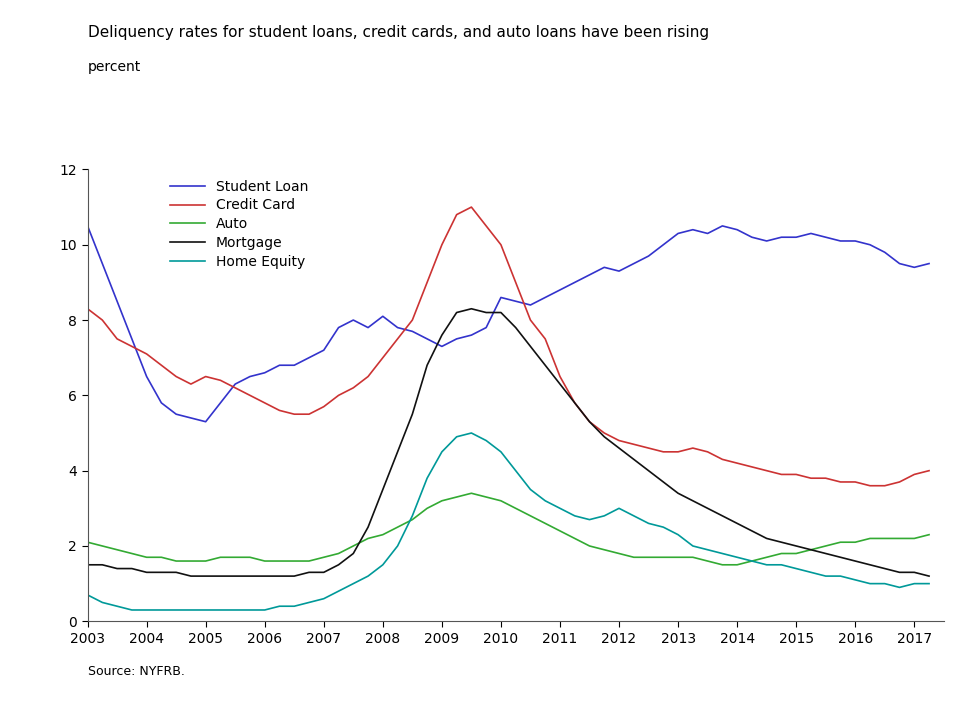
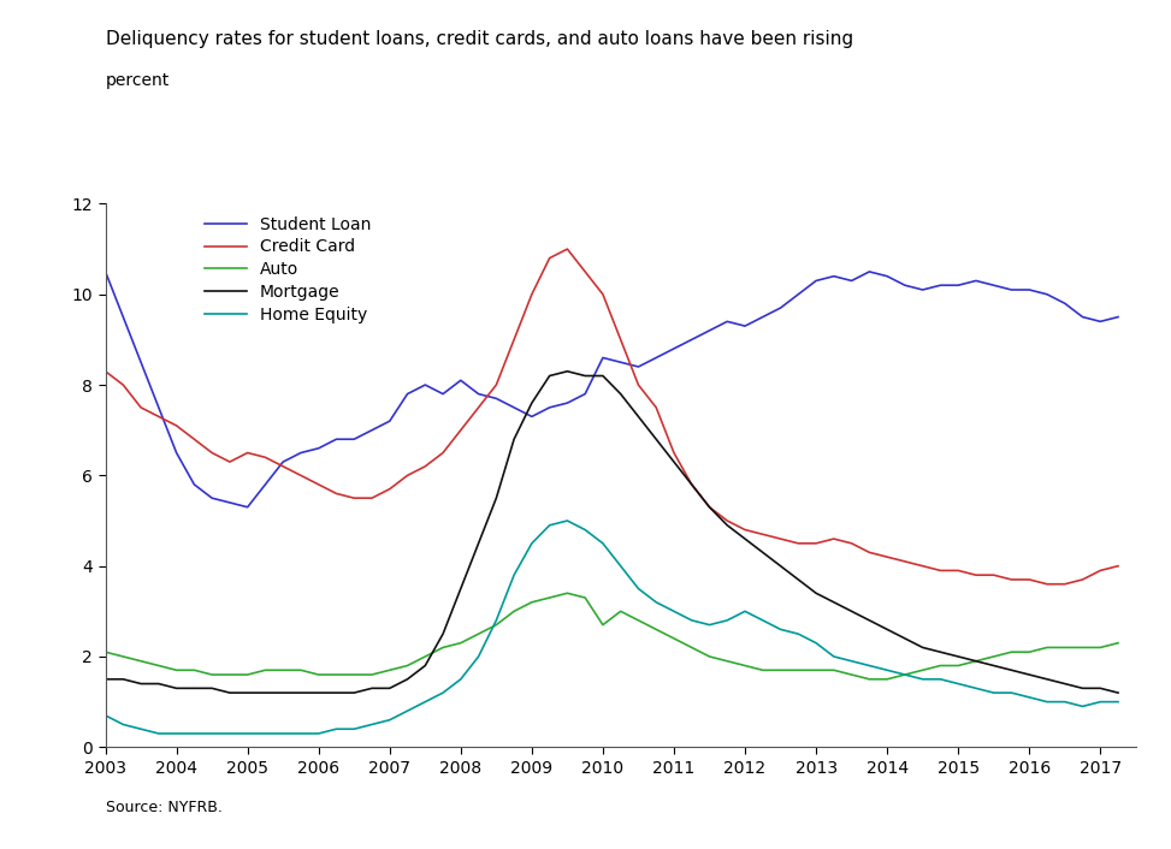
Auto/2010: 3.2 -> 2.7
